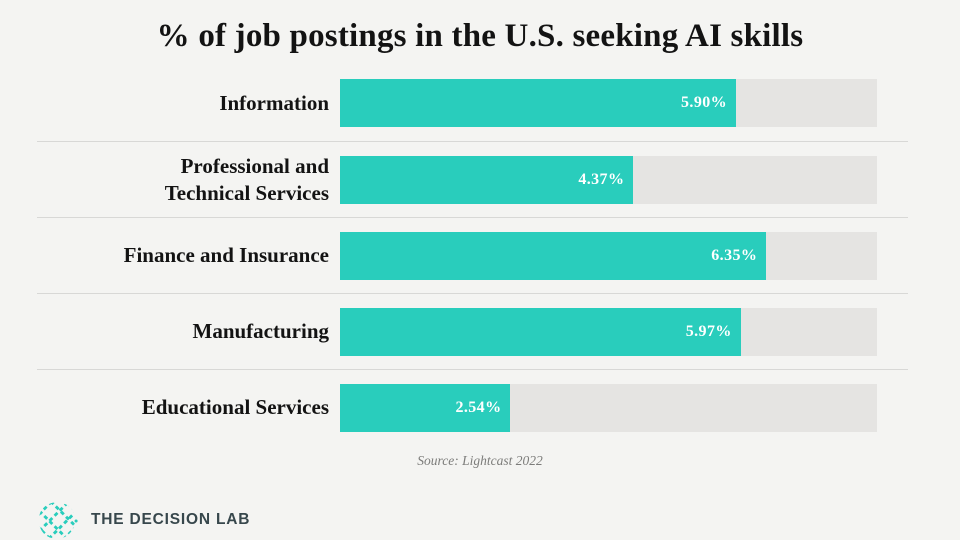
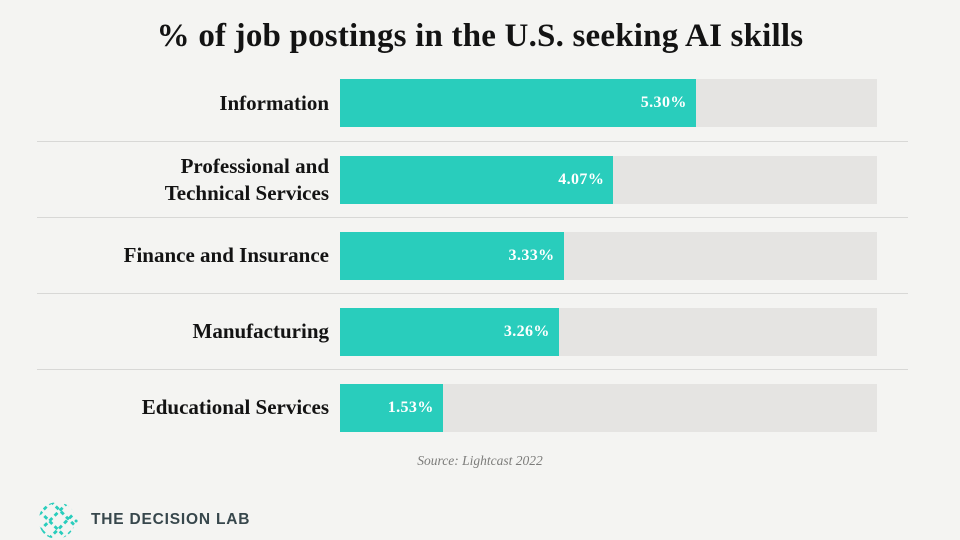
Information: 5.90% -> 5.30%
Professional and Technical Services: 4.37% -> 4.07%
Finance and Insurance: 6.35% -> 3.33%
Manufacturing: 5.97% -> 3.26%
Educational Services: 2.54% -> 1.53%
